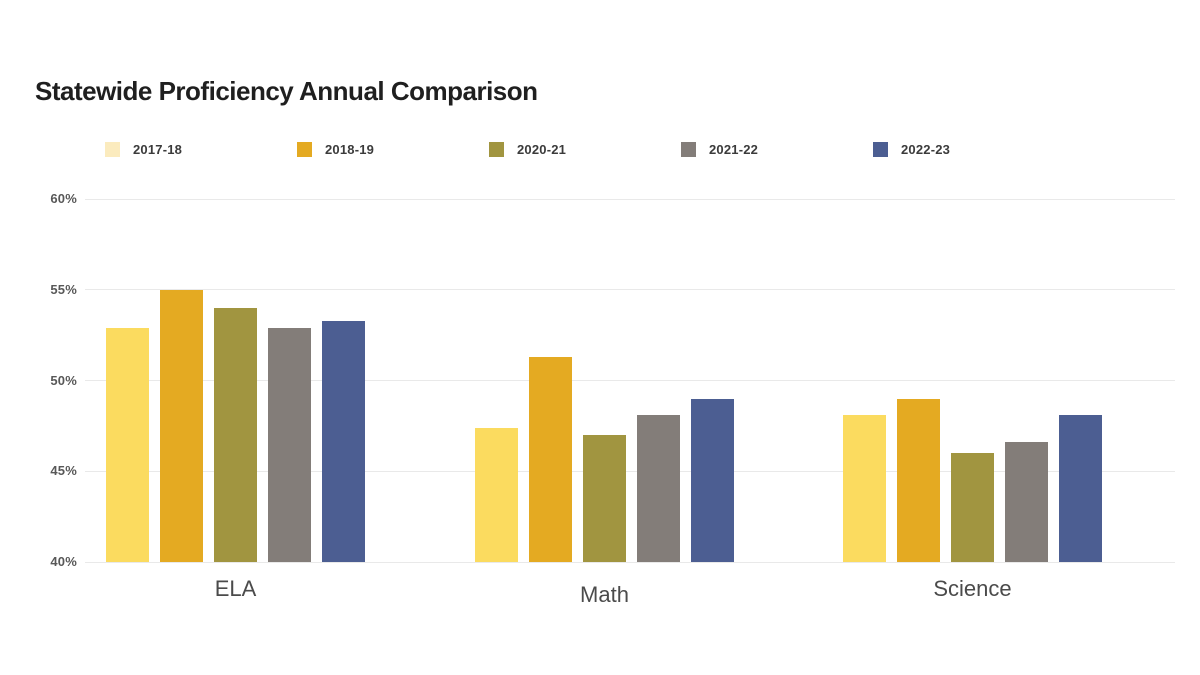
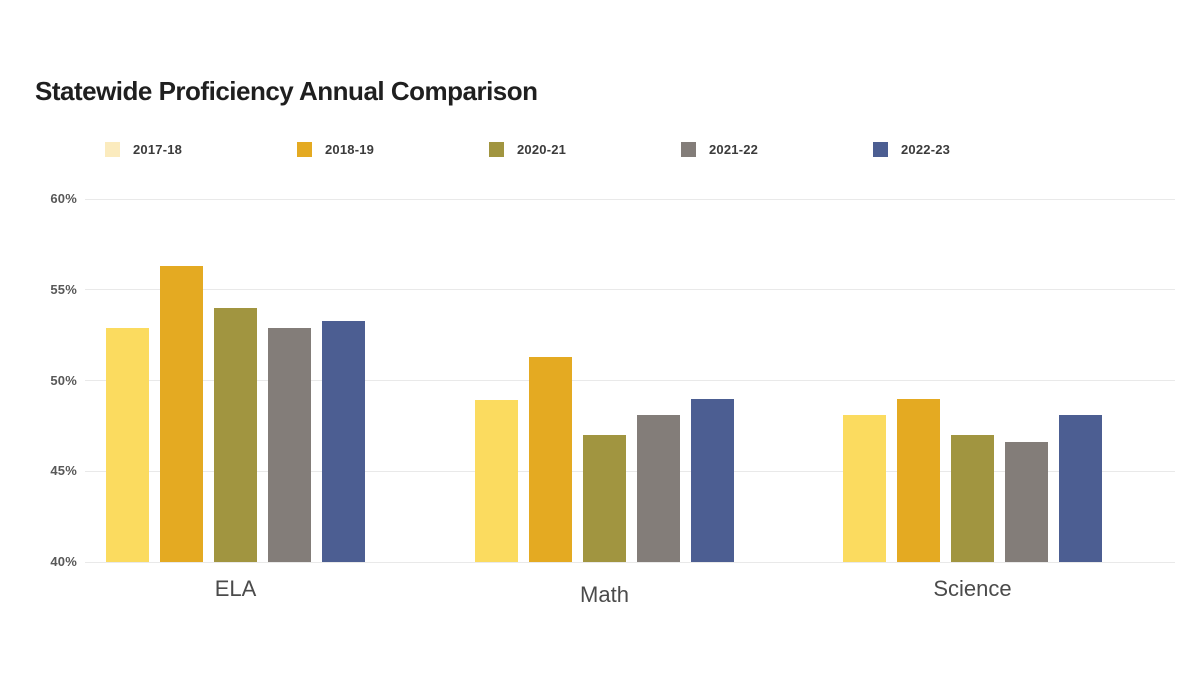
2018-19/ELA: 55.0% -> 56.3%
2017-18/Math: 47.4% -> 48.9%
2020-21/Science: 46% -> 47%
